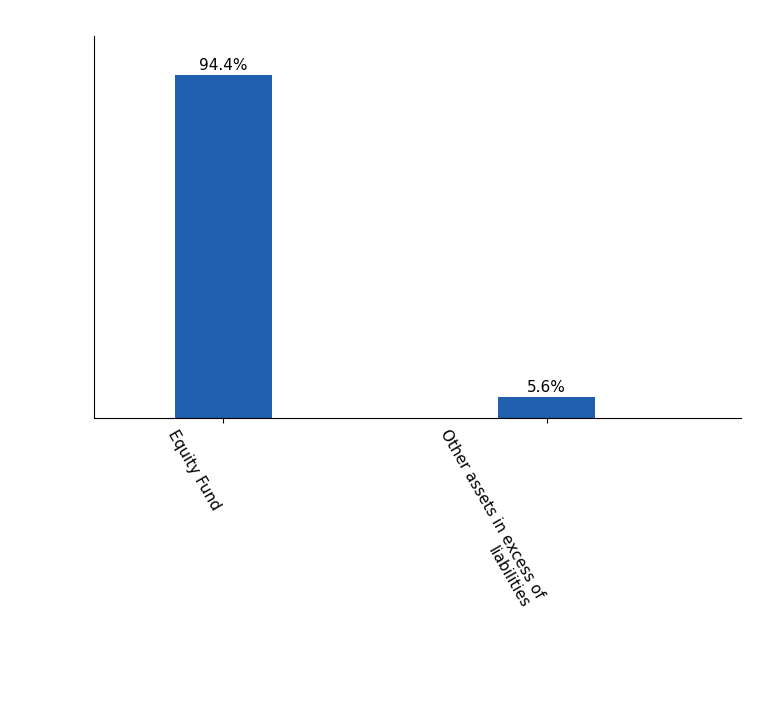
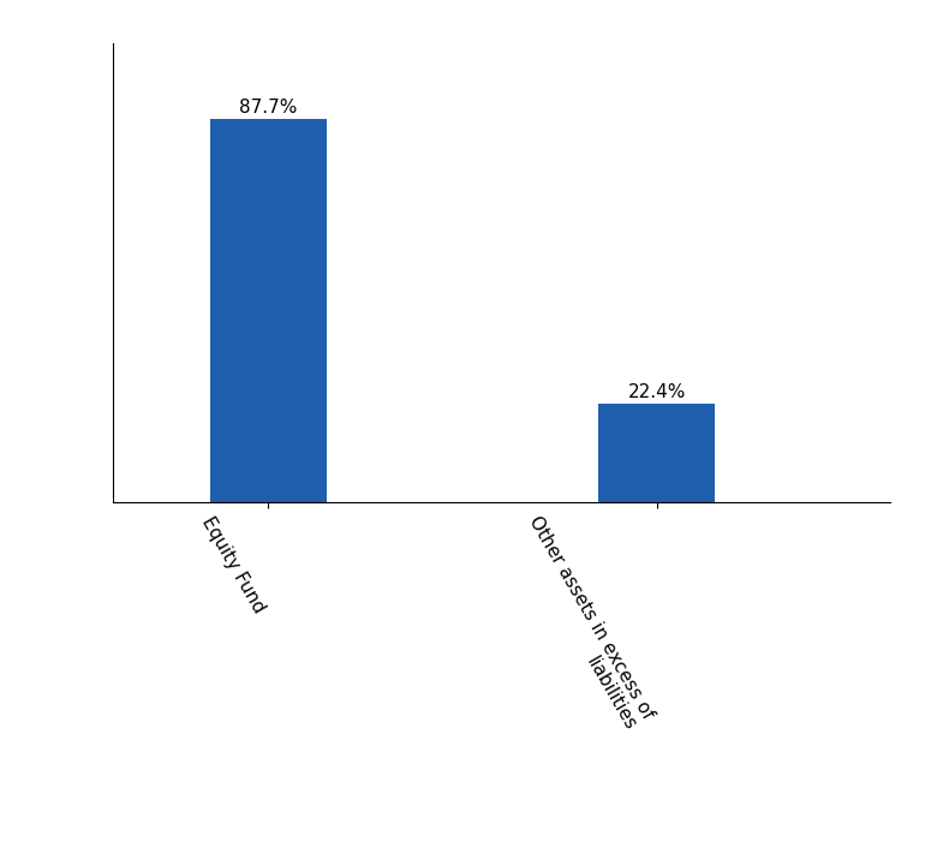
Equity Fund: 94.4% -> 87.7%
Other assets in excess of liabilities: 5.6% -> 22.4%
